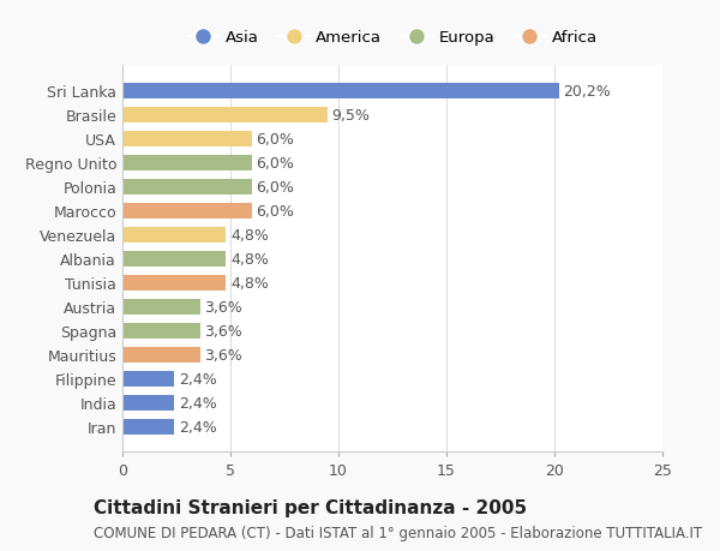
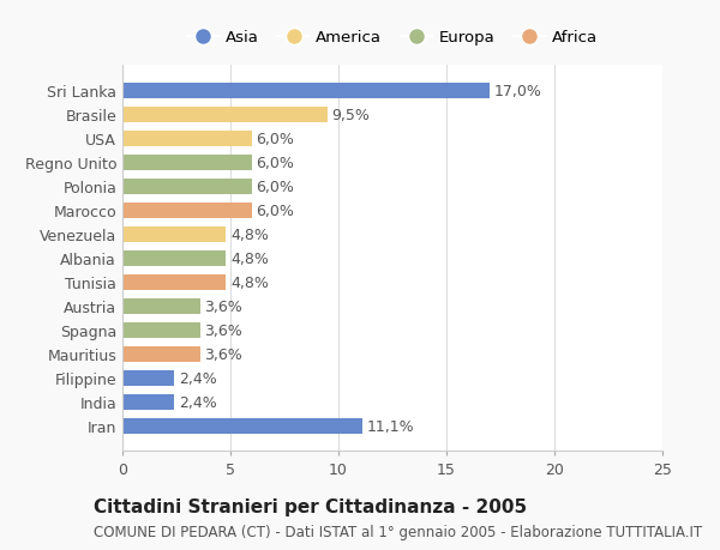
Sri Lanka: 20,2% -> 17,0%
Iran: 2,4% -> 11,1%
